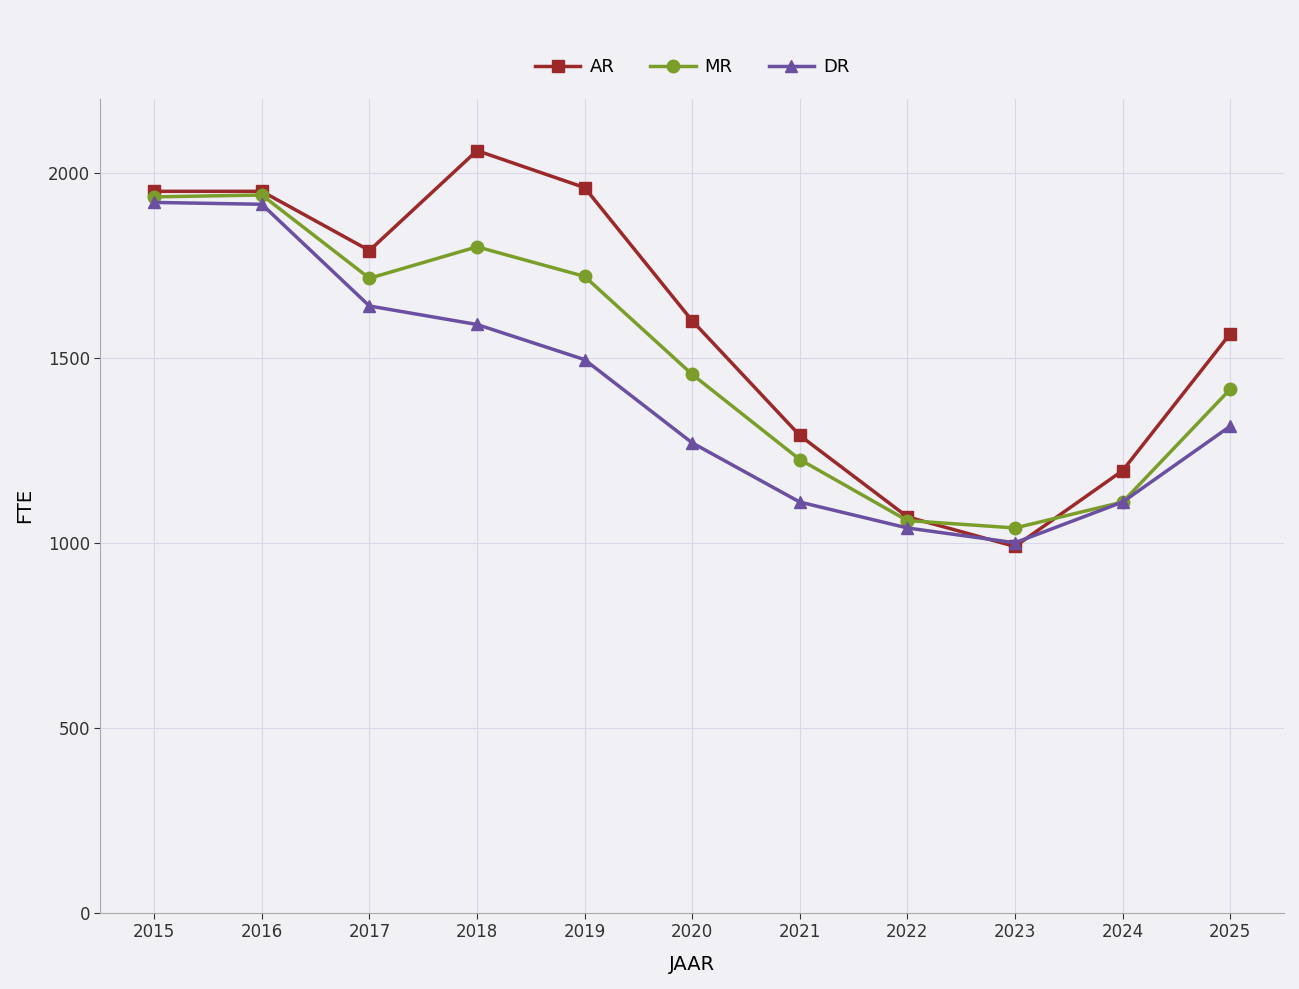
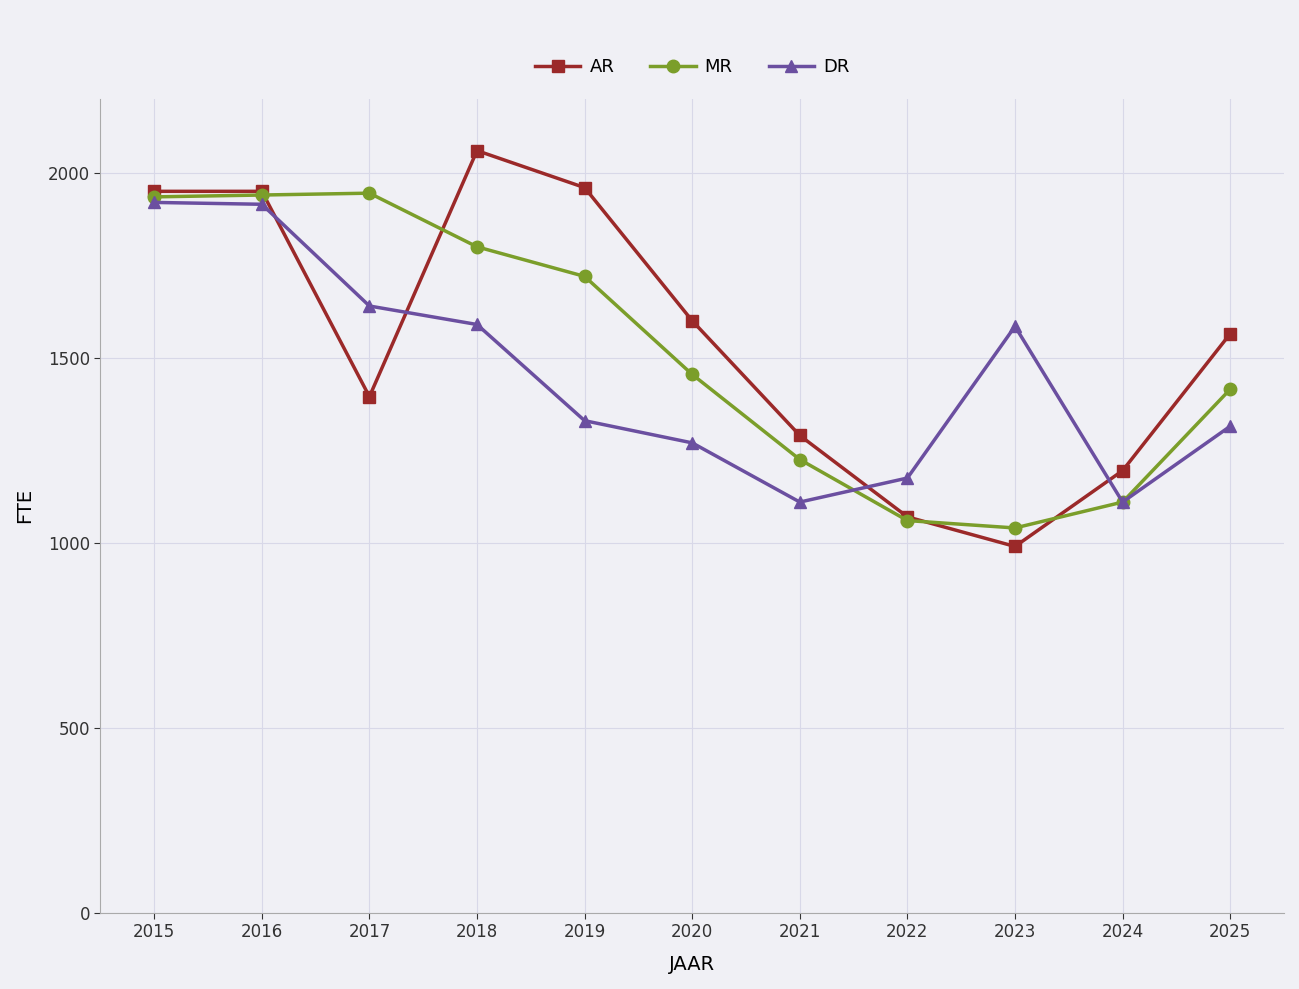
AR/2017: 1790 -> 1395
MR/2017: 1715 -> 1945
DR/2019: 1495 -> 1330
DR/2022: 1040 -> 1175
DR/2023: 1000 -> 1585
